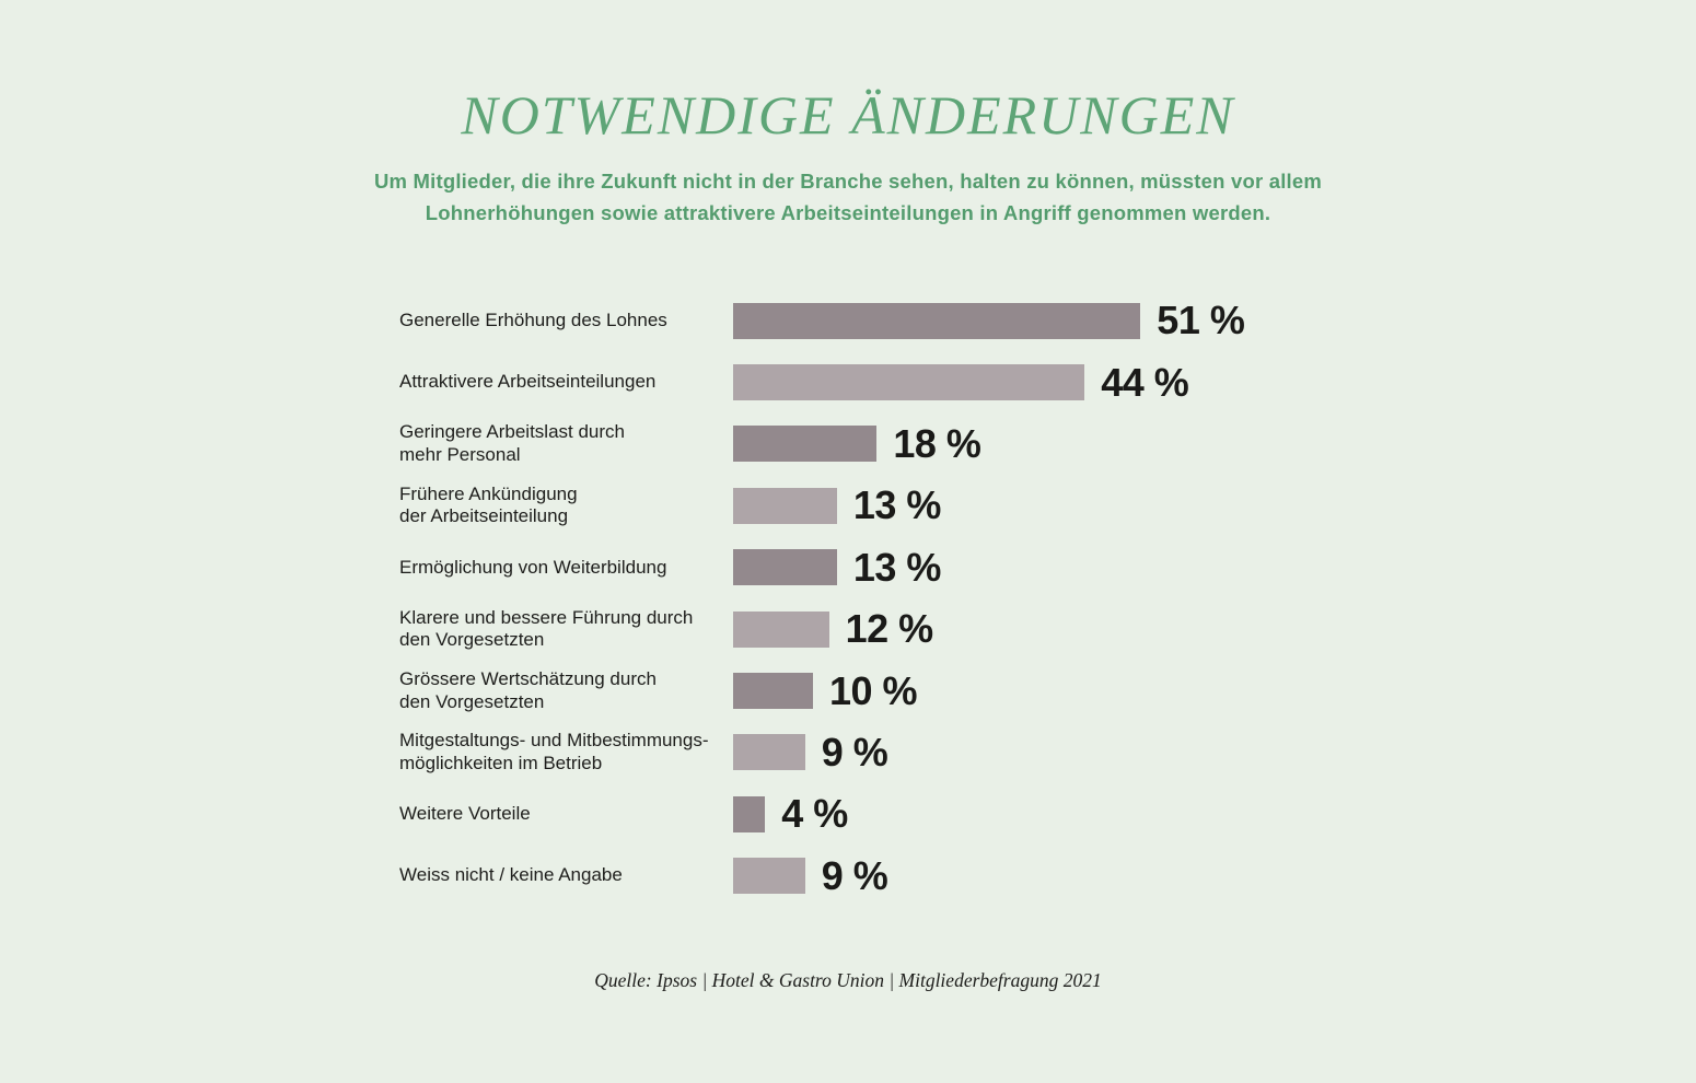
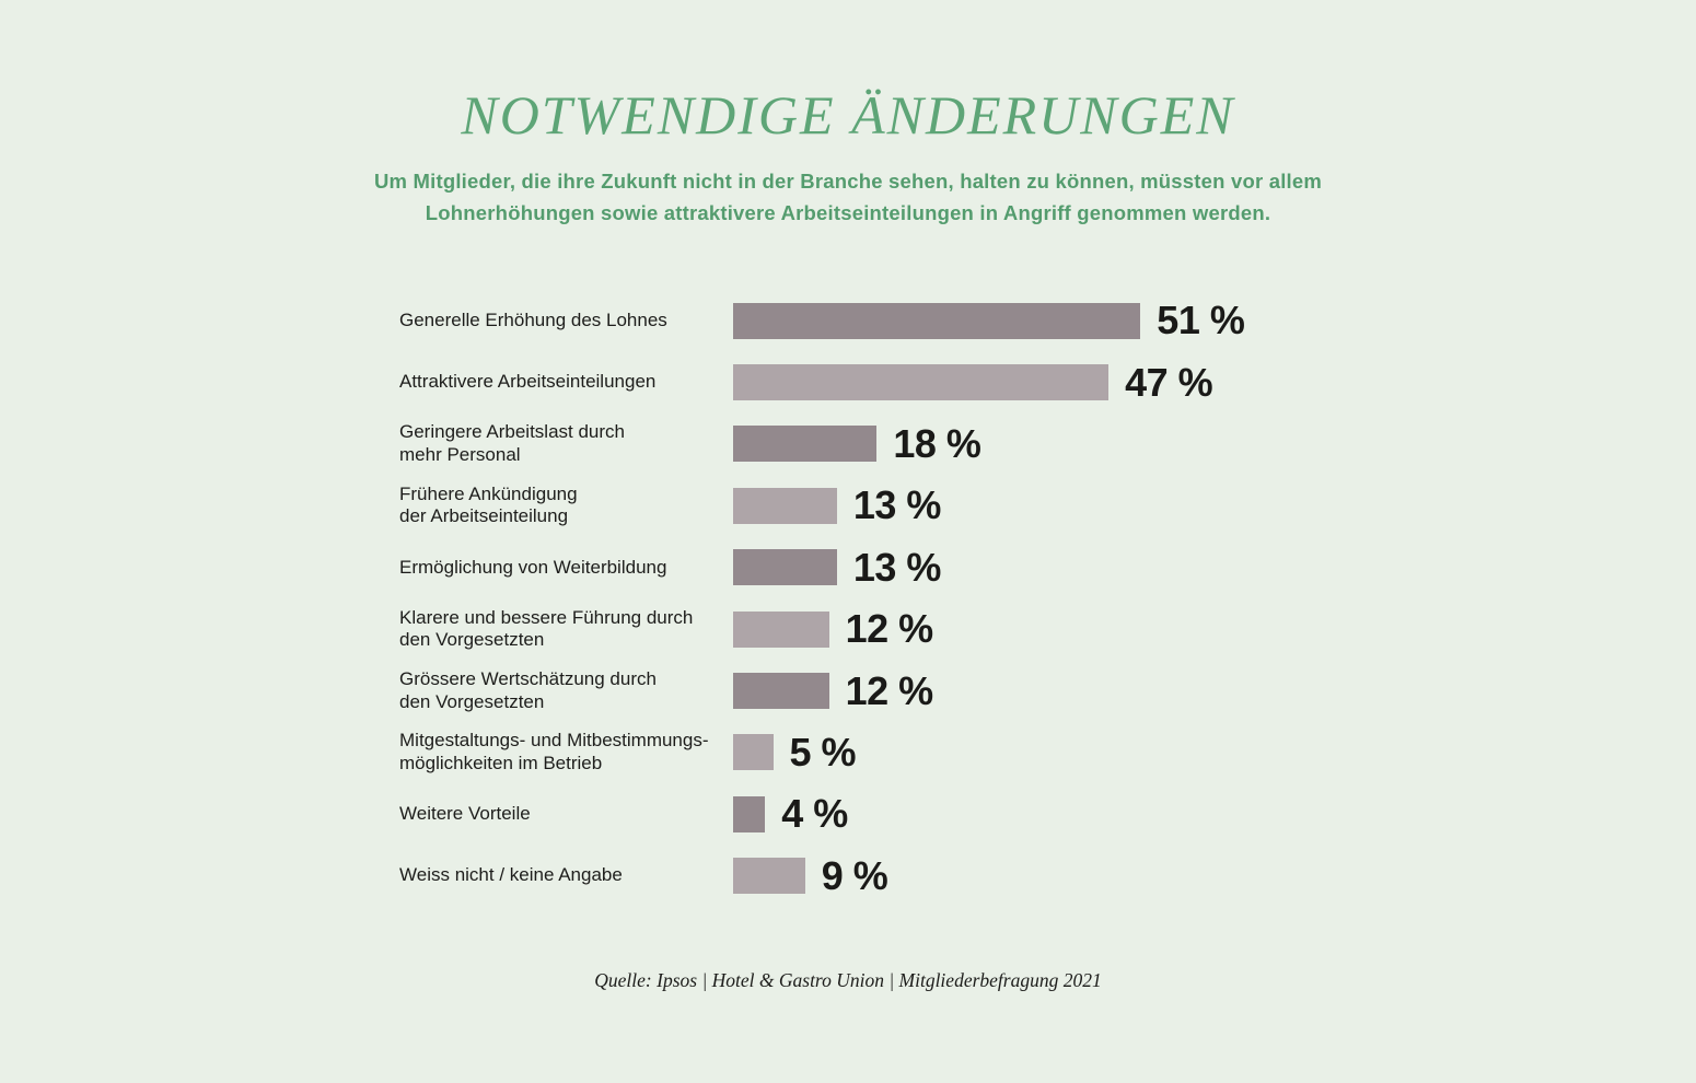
Attraktivere Arbeitseinteilungen: 44 -> 47
Grössere Wertschätzung durch den Vorgesetzten: 10 -> 12
Mitgestaltungs- und Mitbestimmungs- möglichkeiten im Betrieb: 9 -> 5
